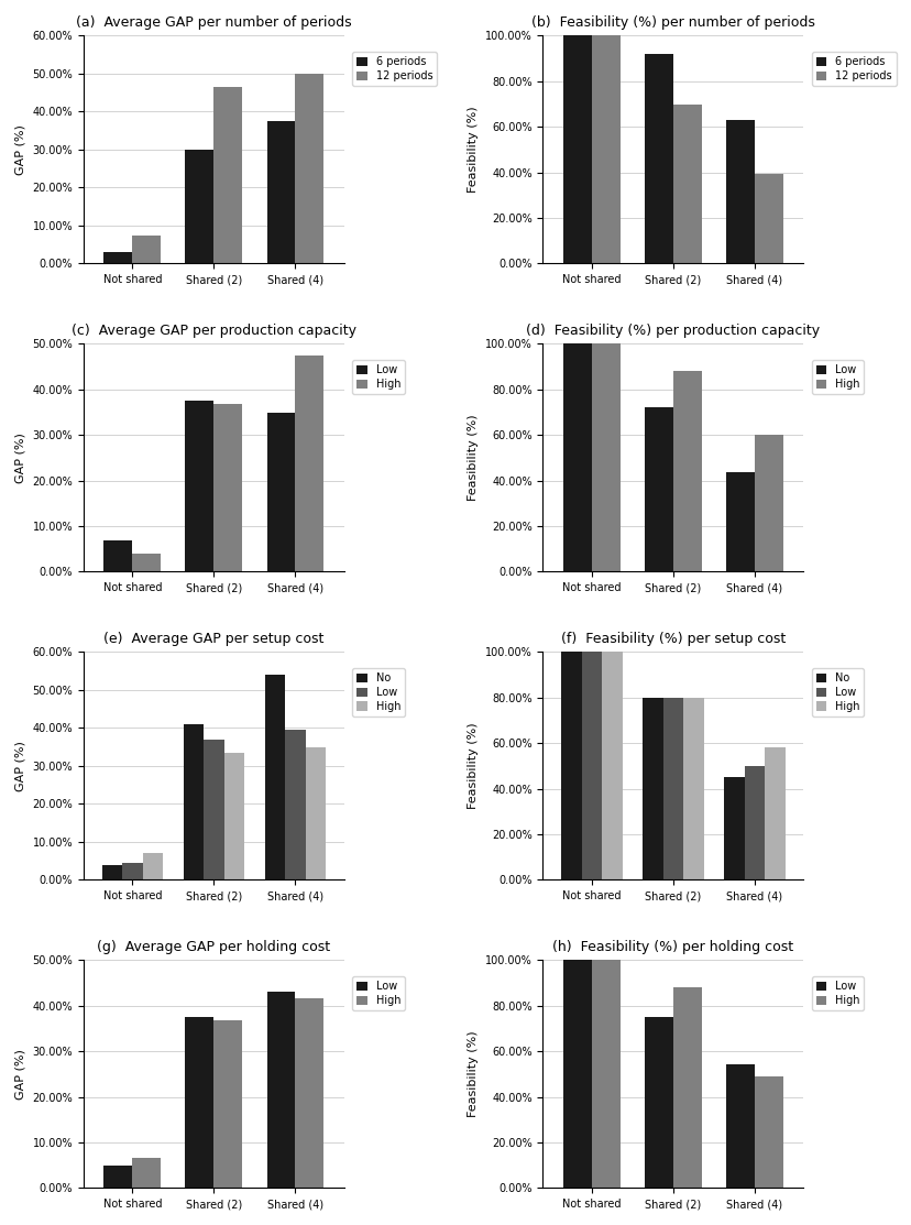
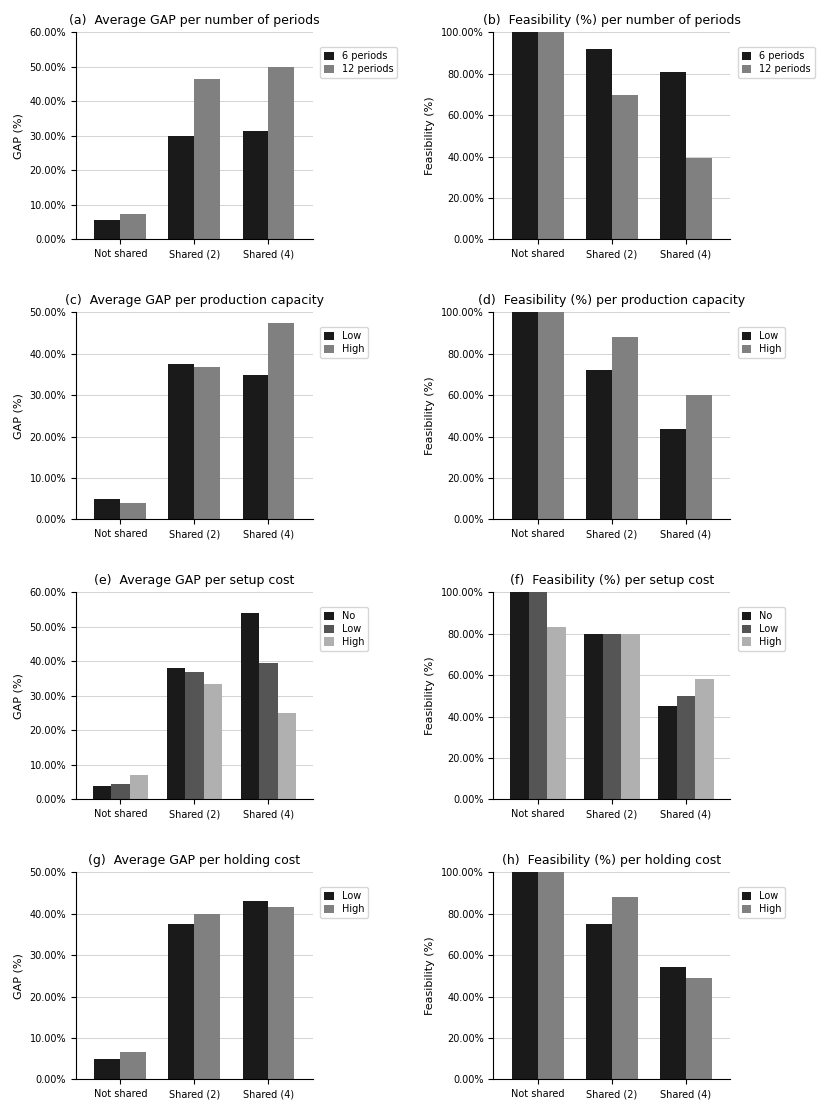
(a) Average GAP per number of periods/6 periods/Not shared: 3.0% -> 5.5%
(a) Average GAP per number of periods/6 periods/Shared (4): 37.5% -> 31.5%
(b) Feasibility (%) per number of periods/6 periods/Shared (4): 63% -> 81%
(c) Average GAP per production capacity/Low/Not shared: 6.8% -> 5.0%
(e) Average GAP per setup cost/No/Shared (2): 41% -> 38%
(e) Average GAP per setup cost/High/Shared (4): 34.8% -> 25.0%
(f) Feasibility (%) per setup cost/High/Not shared: 100% -> 83%
(g) Average GAP per holding cost/High/Shared (2): 36.8% -> 40.0%
